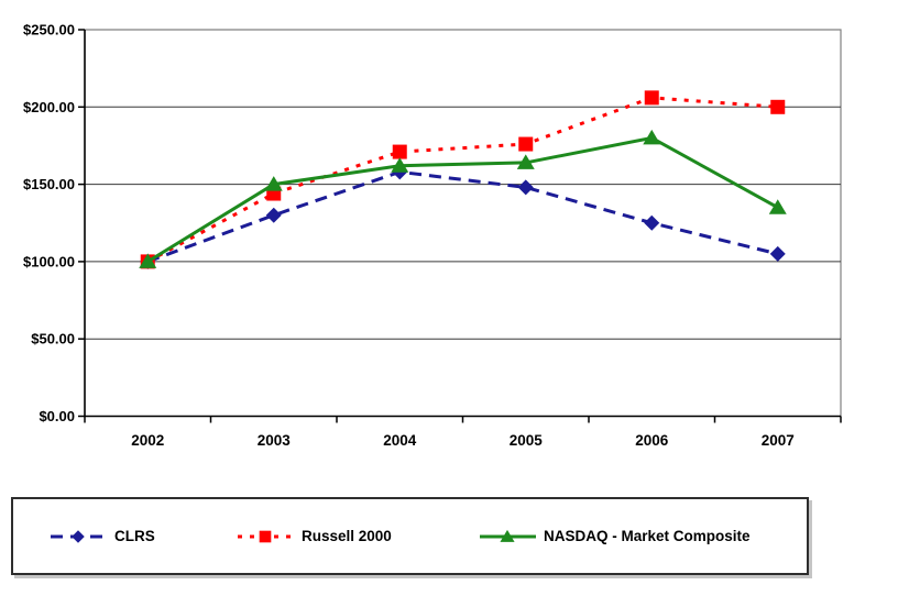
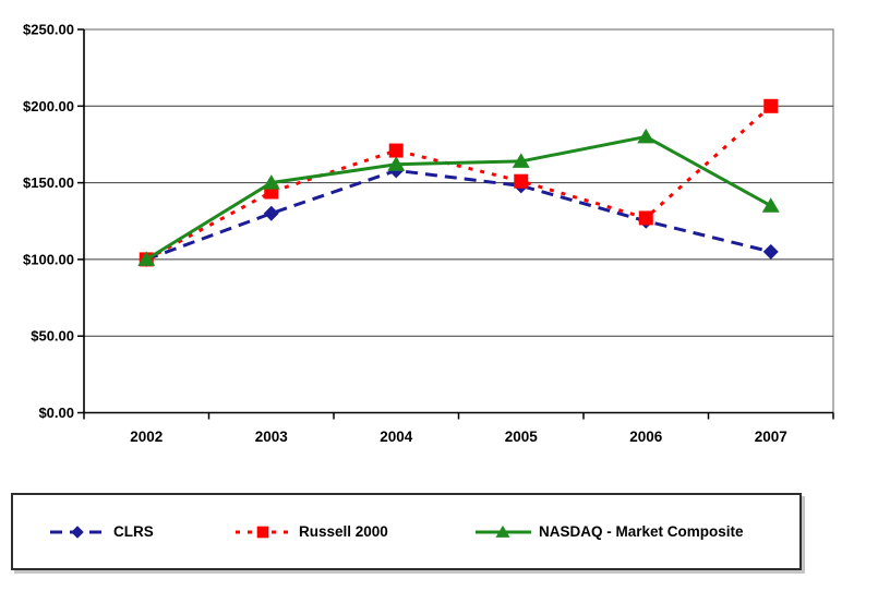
Russell 2000/2005: $176 -> $151
Russell 2000/2006: $206 -> $127
